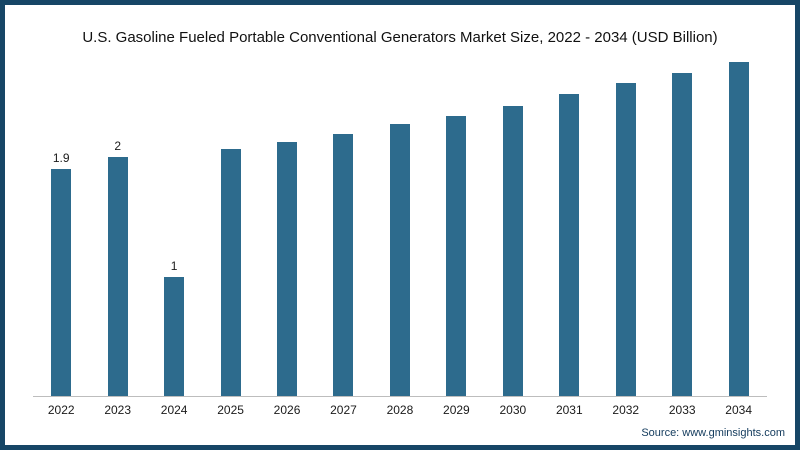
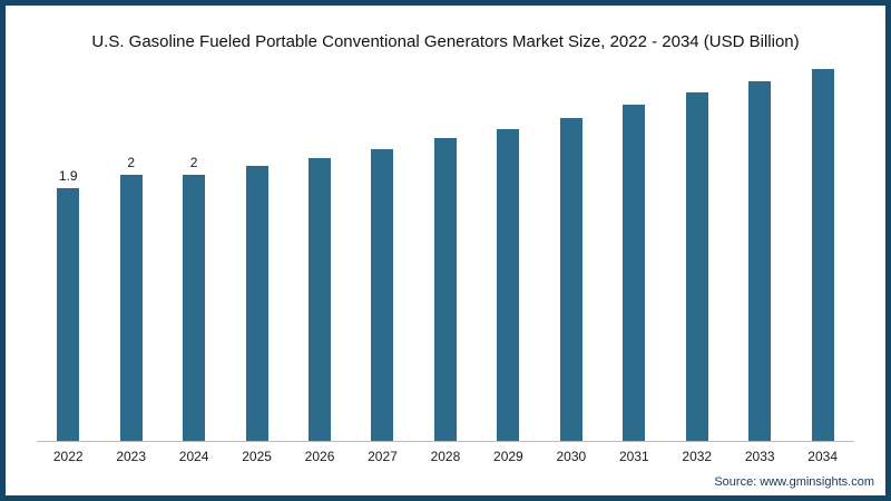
2024: 1 -> 2
